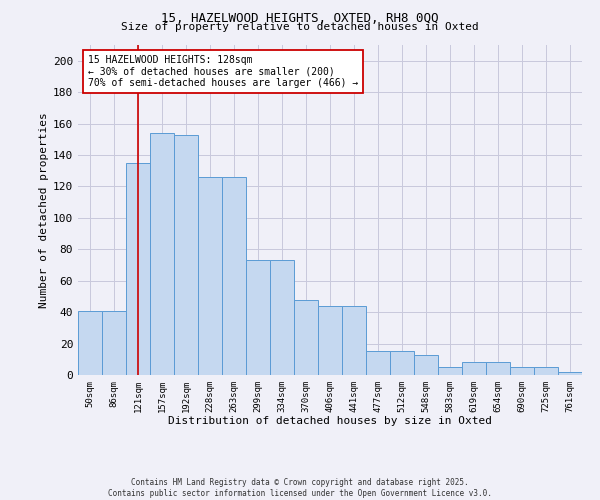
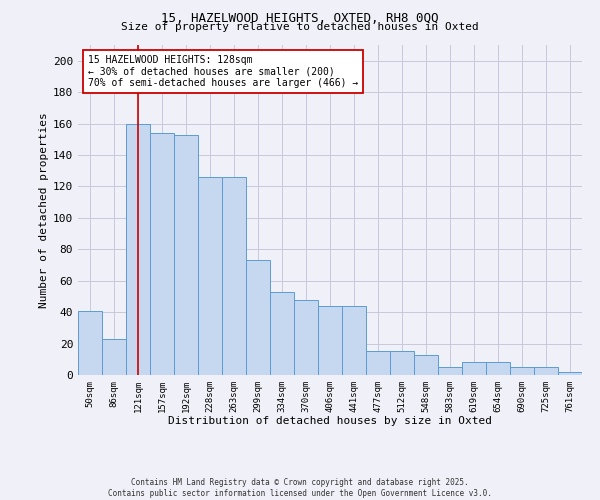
86sqm: 41 -> 23
121sqm: 135 -> 160
334sqm: 73 -> 53
